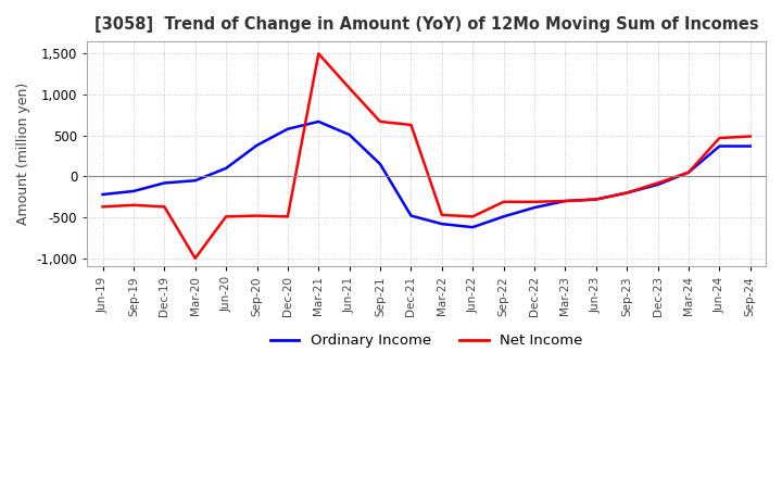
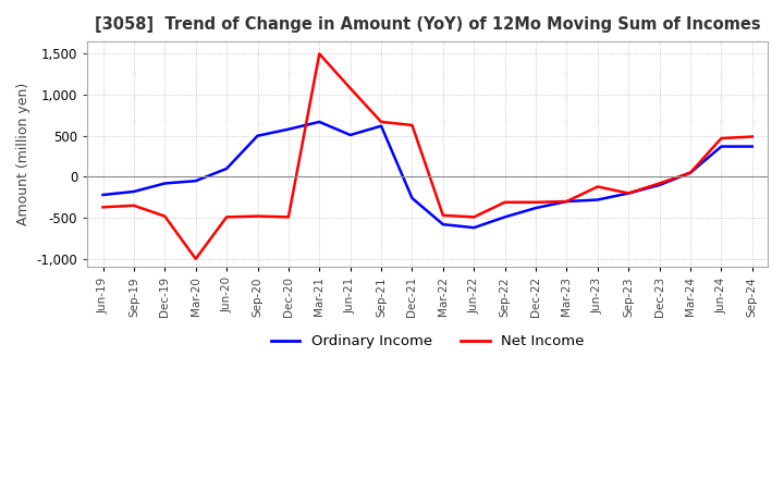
Net Income/Dec-19: -370 -> -480
Ordinary Income/Sep-20: 380 -> 500
Ordinary Income/Sep-21: 150 -> 620
Ordinary Income/Dec-21: -480 -> -260
Net Income/Jun-23: -280 -> -120
